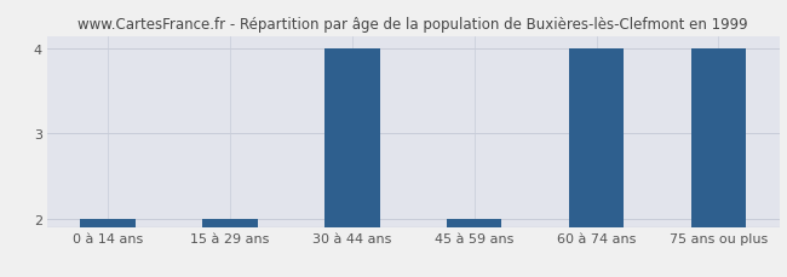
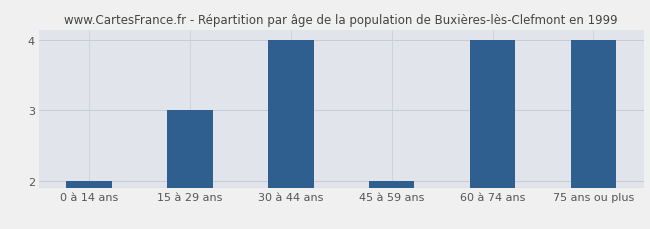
15 à 29 ans: 2 -> 3
